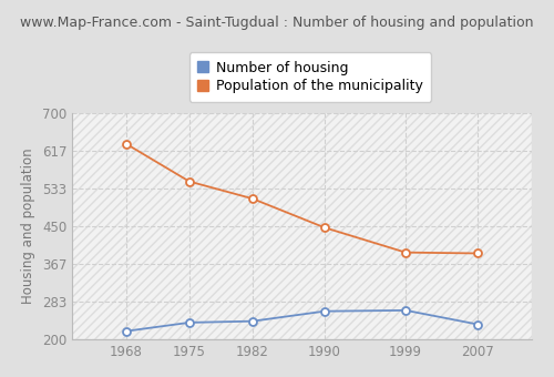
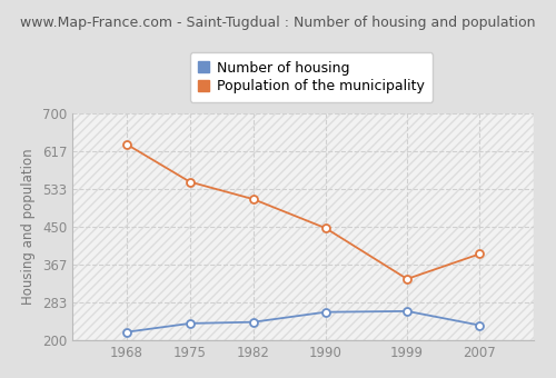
Population of the municipality/1999: 392 -> 335
